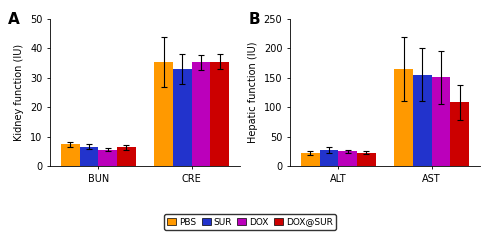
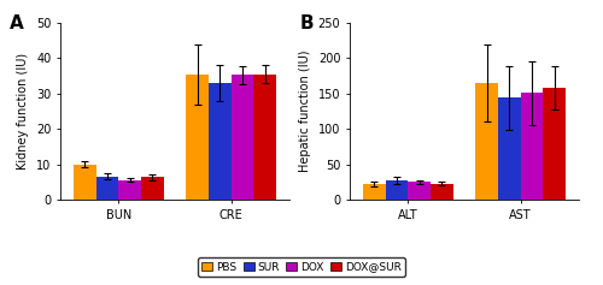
PBS/BUN: 7.3 -> 10.0
SUR/AST: 155 -> 144
DOX@SUR/AST: 108 -> 158
